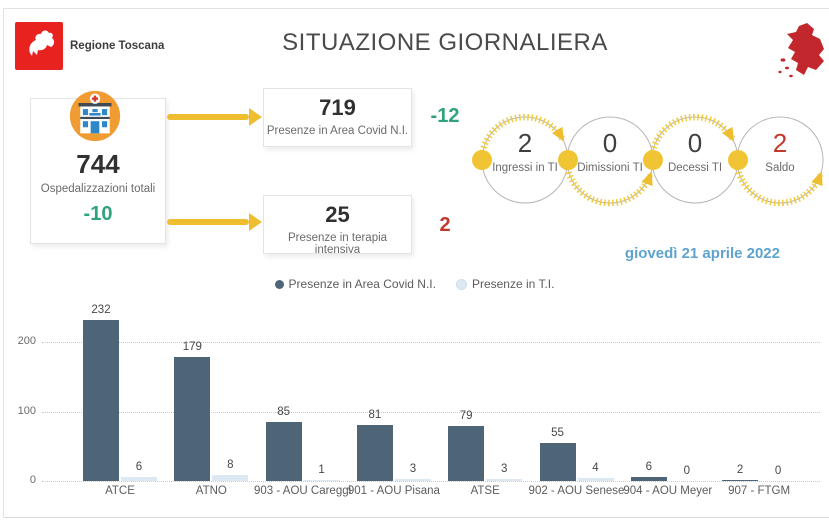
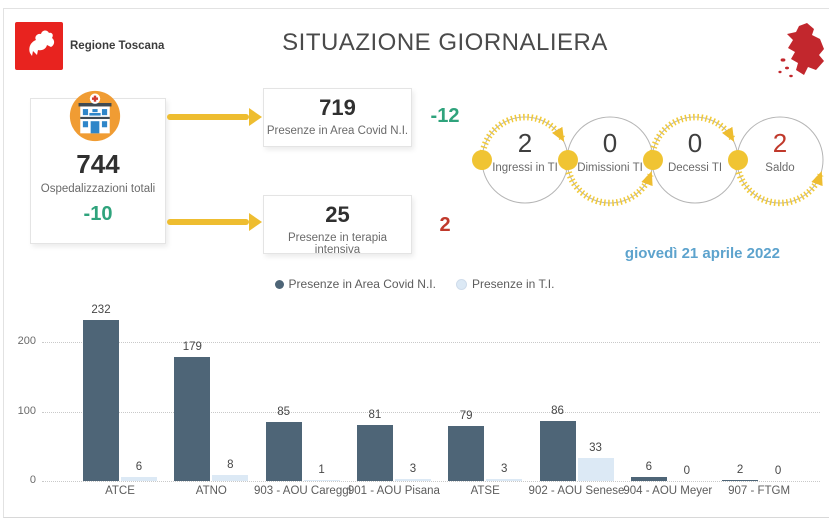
Presenze in Area Covid N.I./902 - AOU Senese: 55 -> 86
Presenze in T.I./902 - AOU Senese: 4 -> 33
